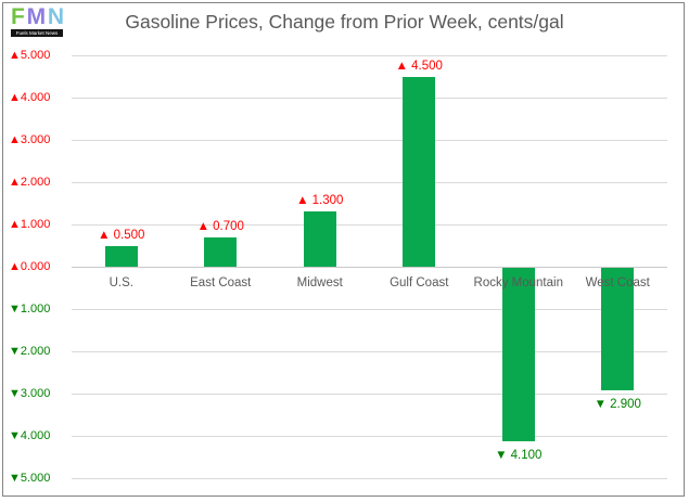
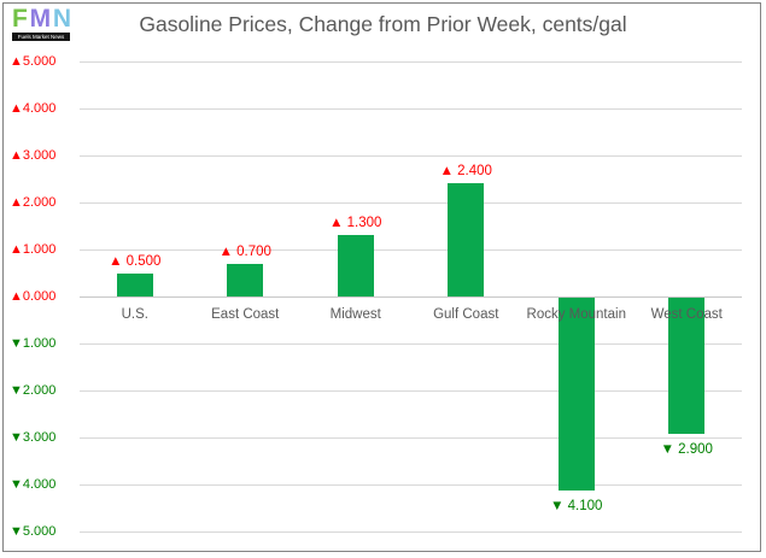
Gulf Coast: 4.500 -> 2.400
